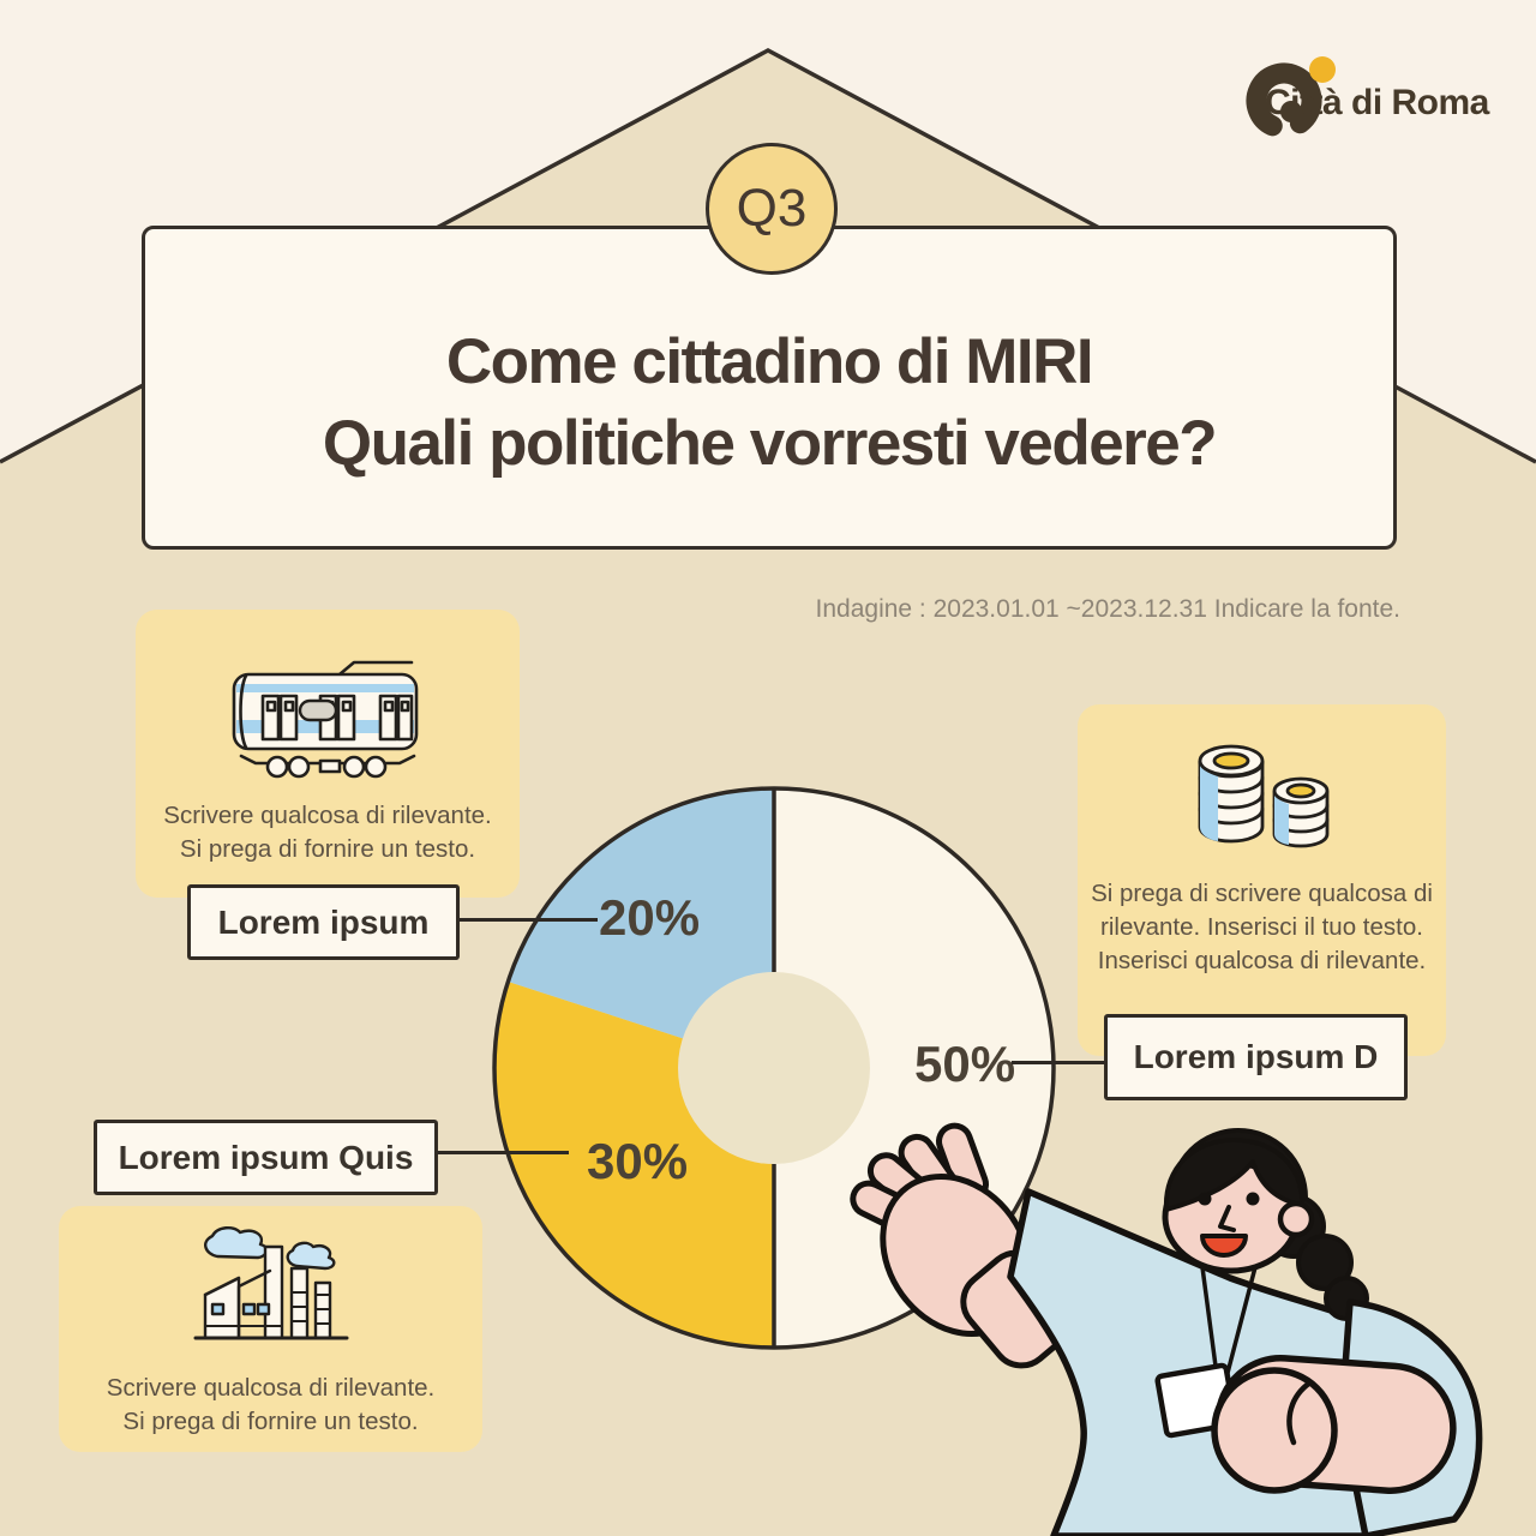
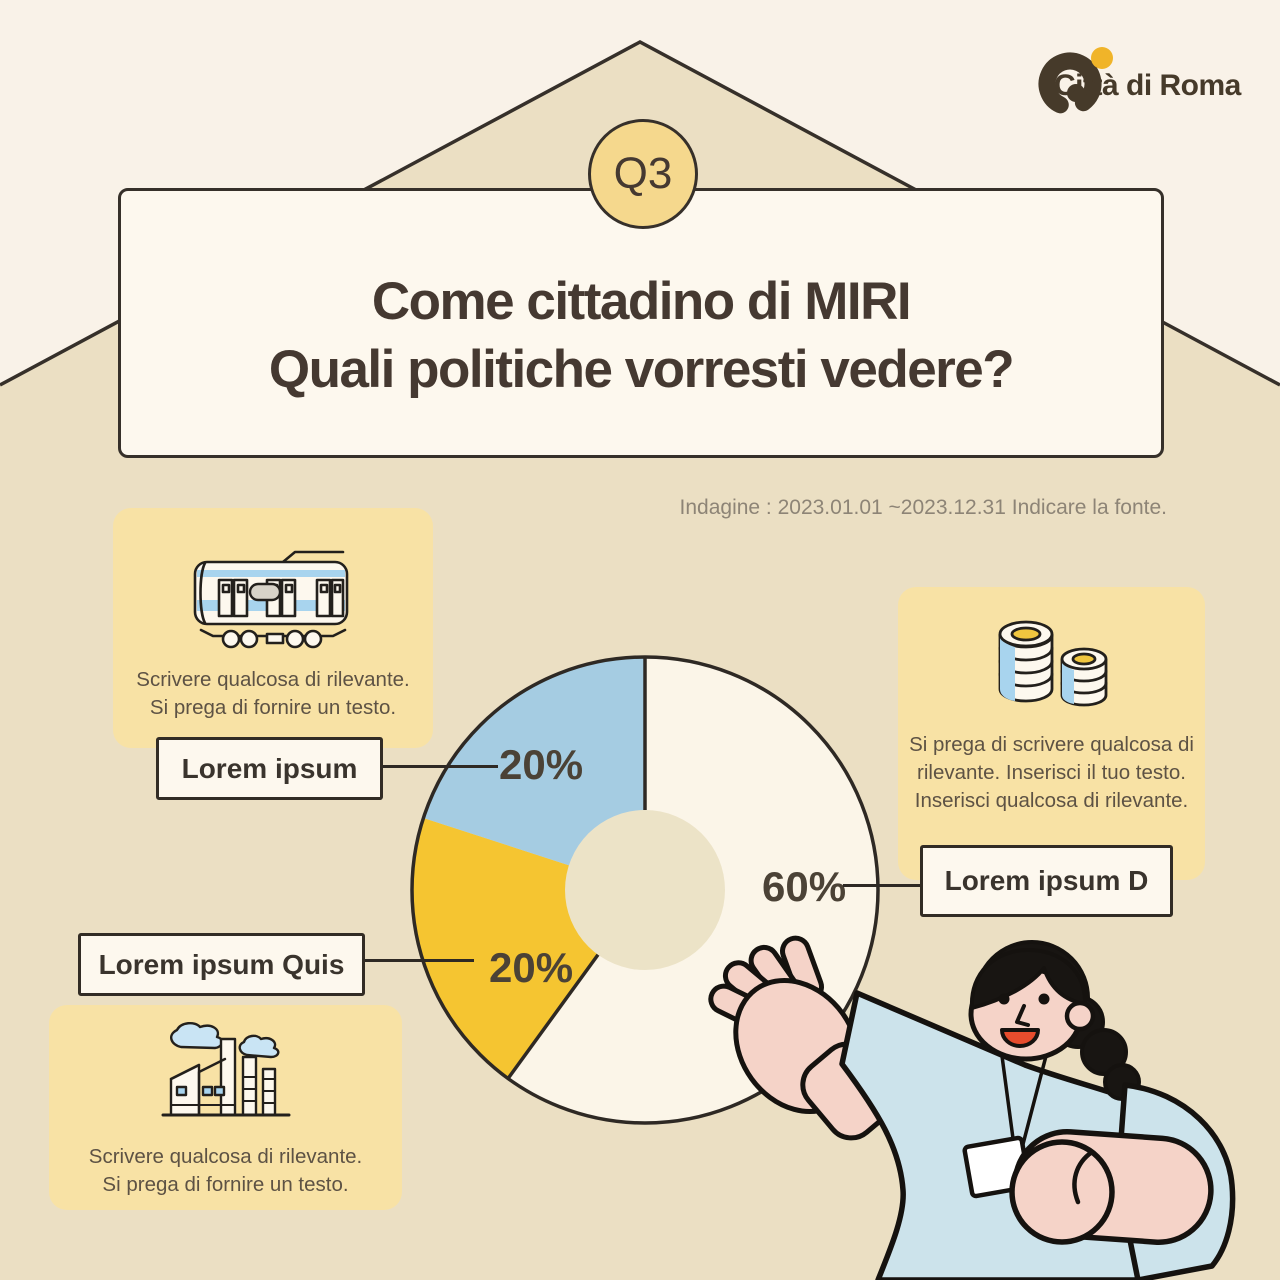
Lorem ipsum D: 50% -> 60%
Lorem ipsum Quis: 30% -> 20%
